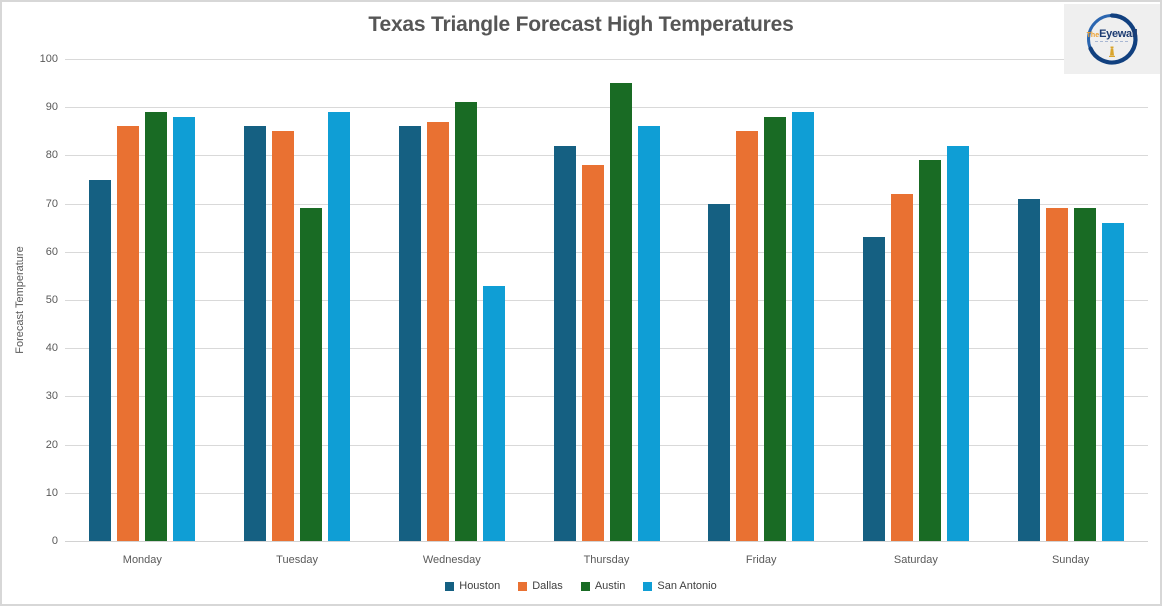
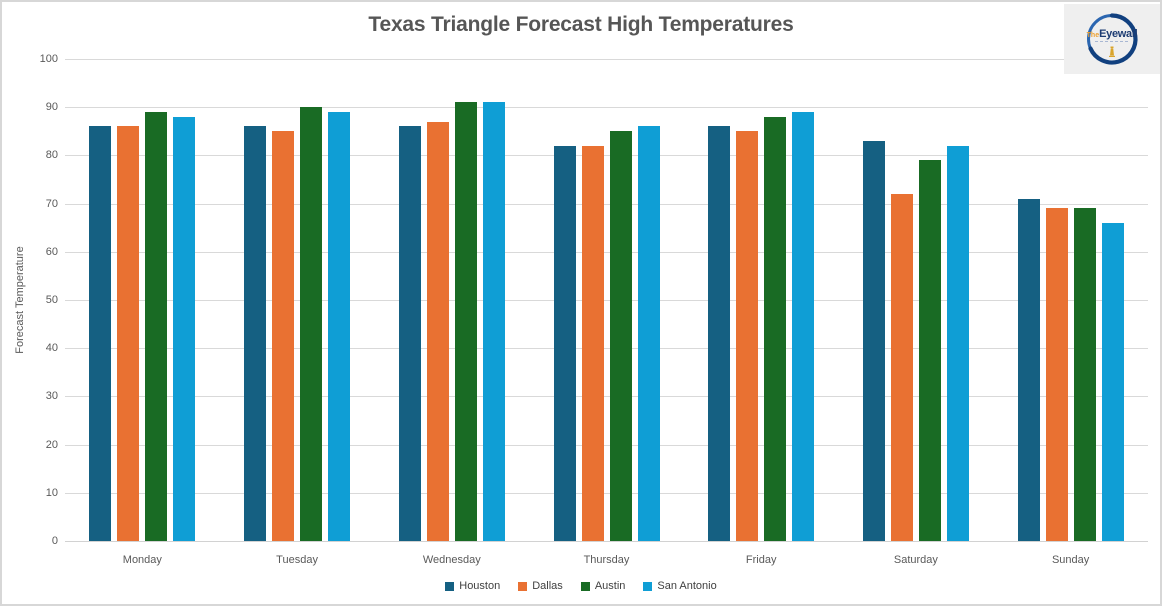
Houston/Monday: 75 -> 86
Austin/Tuesday: 69 -> 90
San Antonio/Wednesday: 53 -> 91
Dallas/Thursday: 78 -> 82
Austin/Thursday: 95 -> 85
Houston/Friday: 70 -> 86
Houston/Saturday: 63 -> 83
